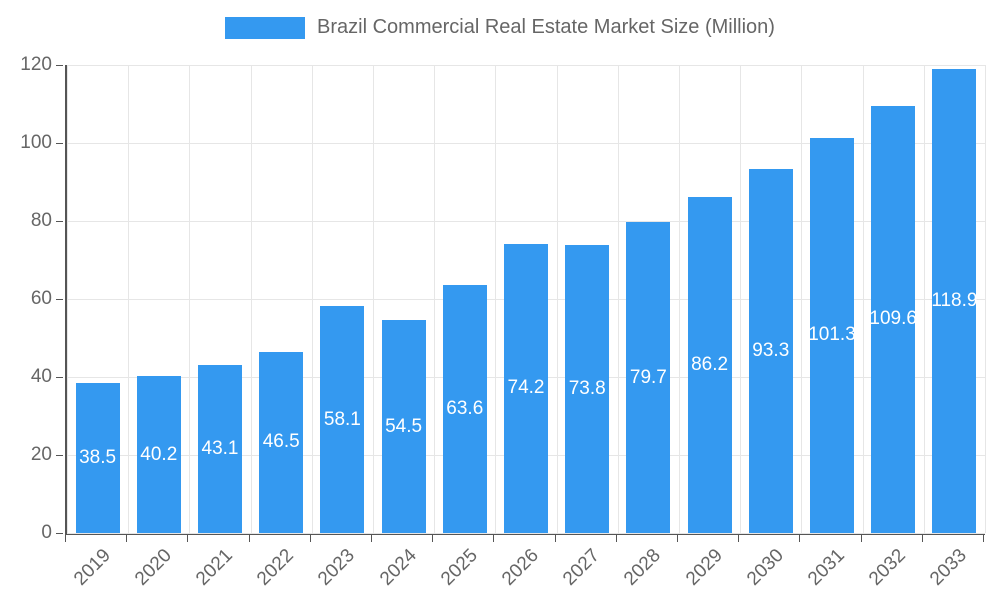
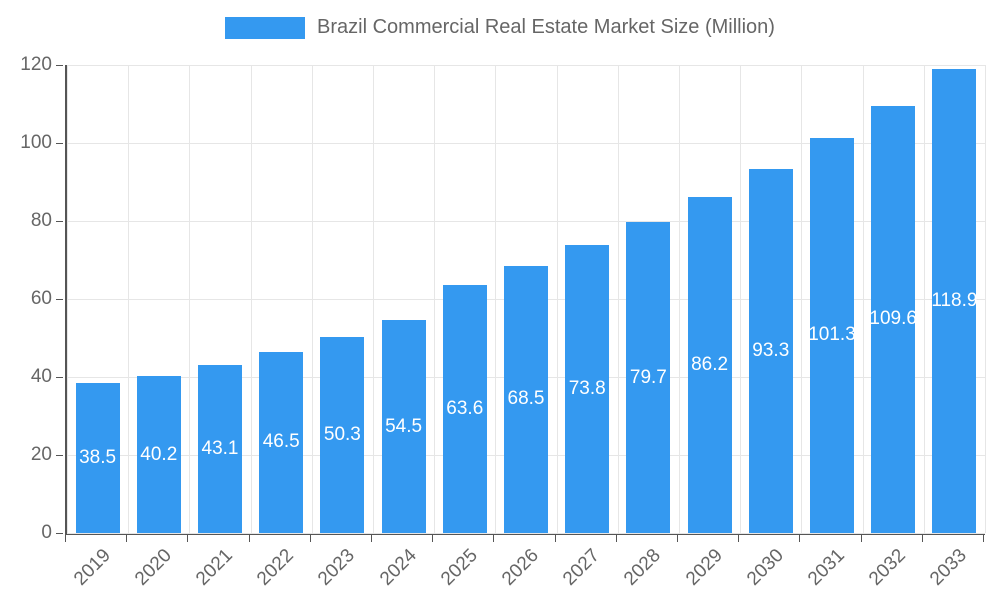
2023: 58.1 -> 50.3
2026: 74.2 -> 68.5
